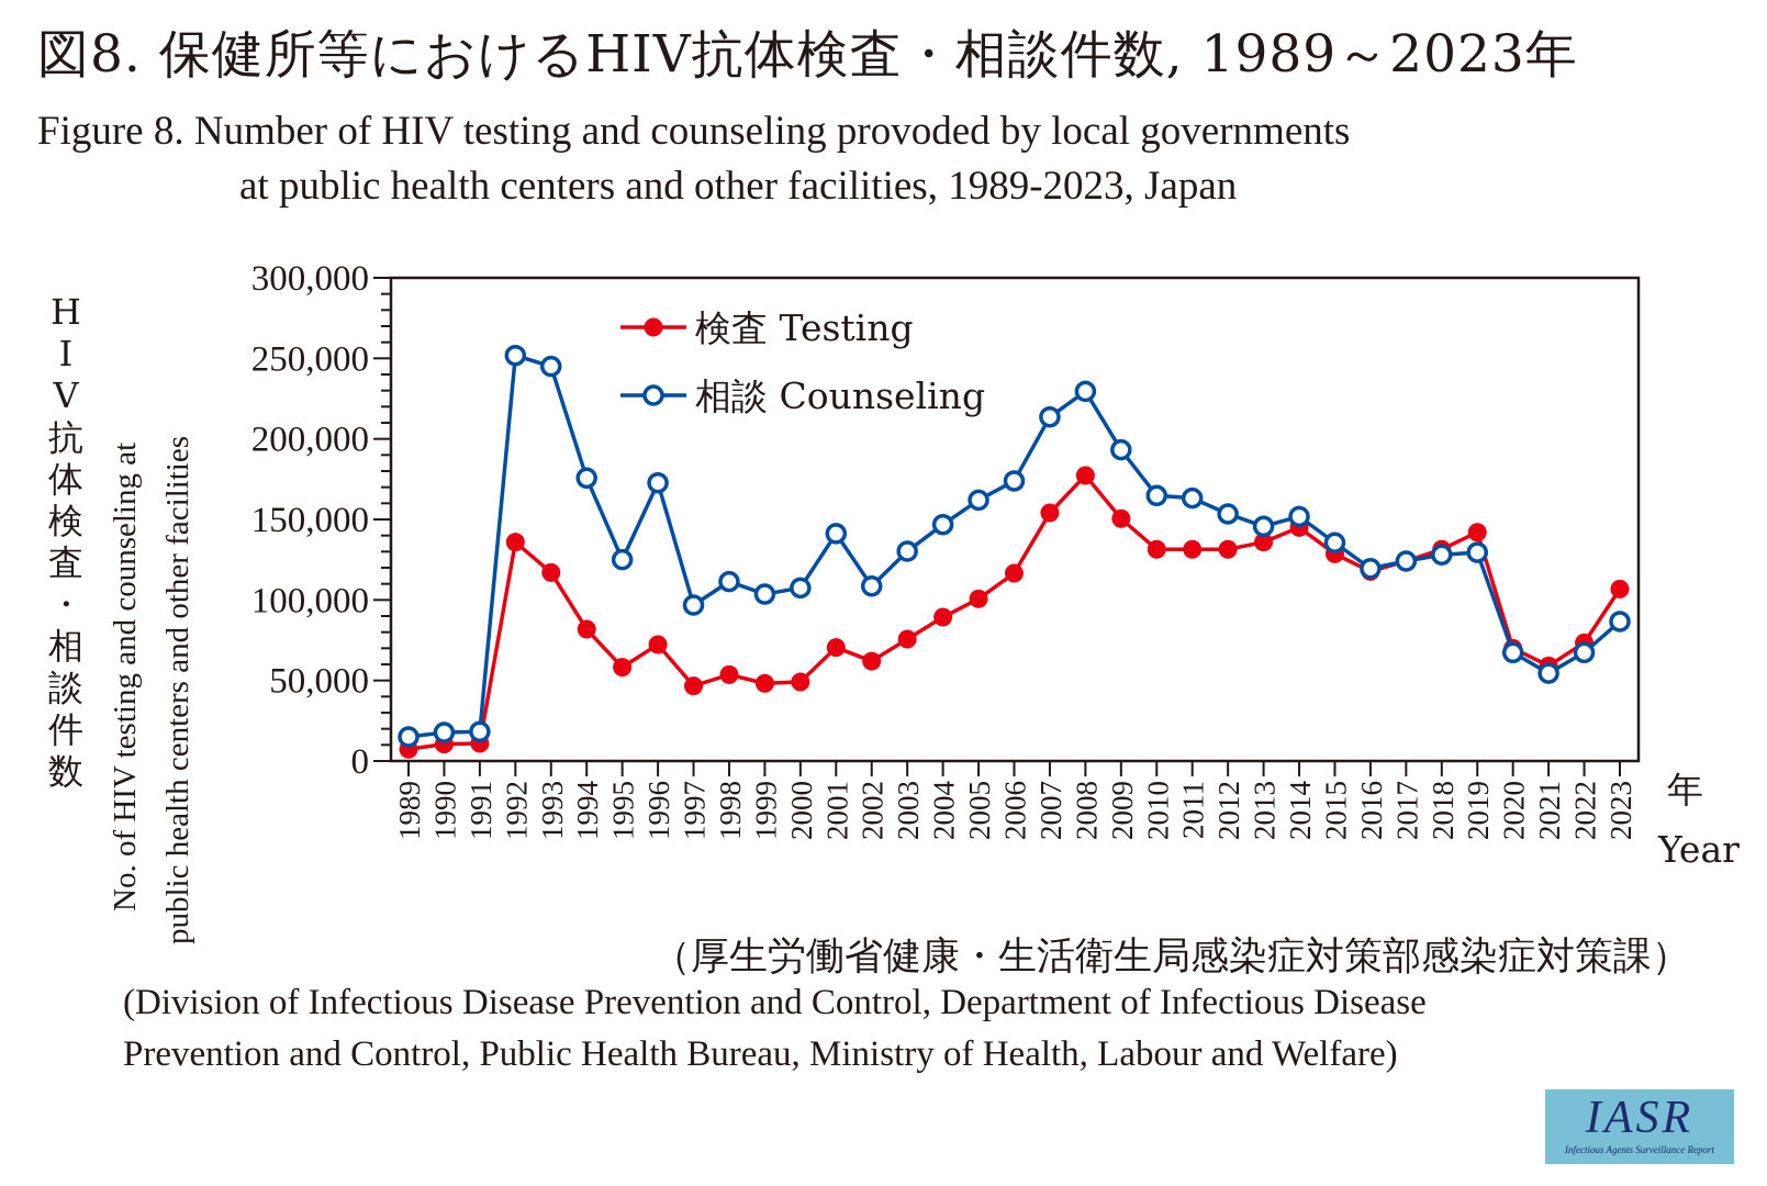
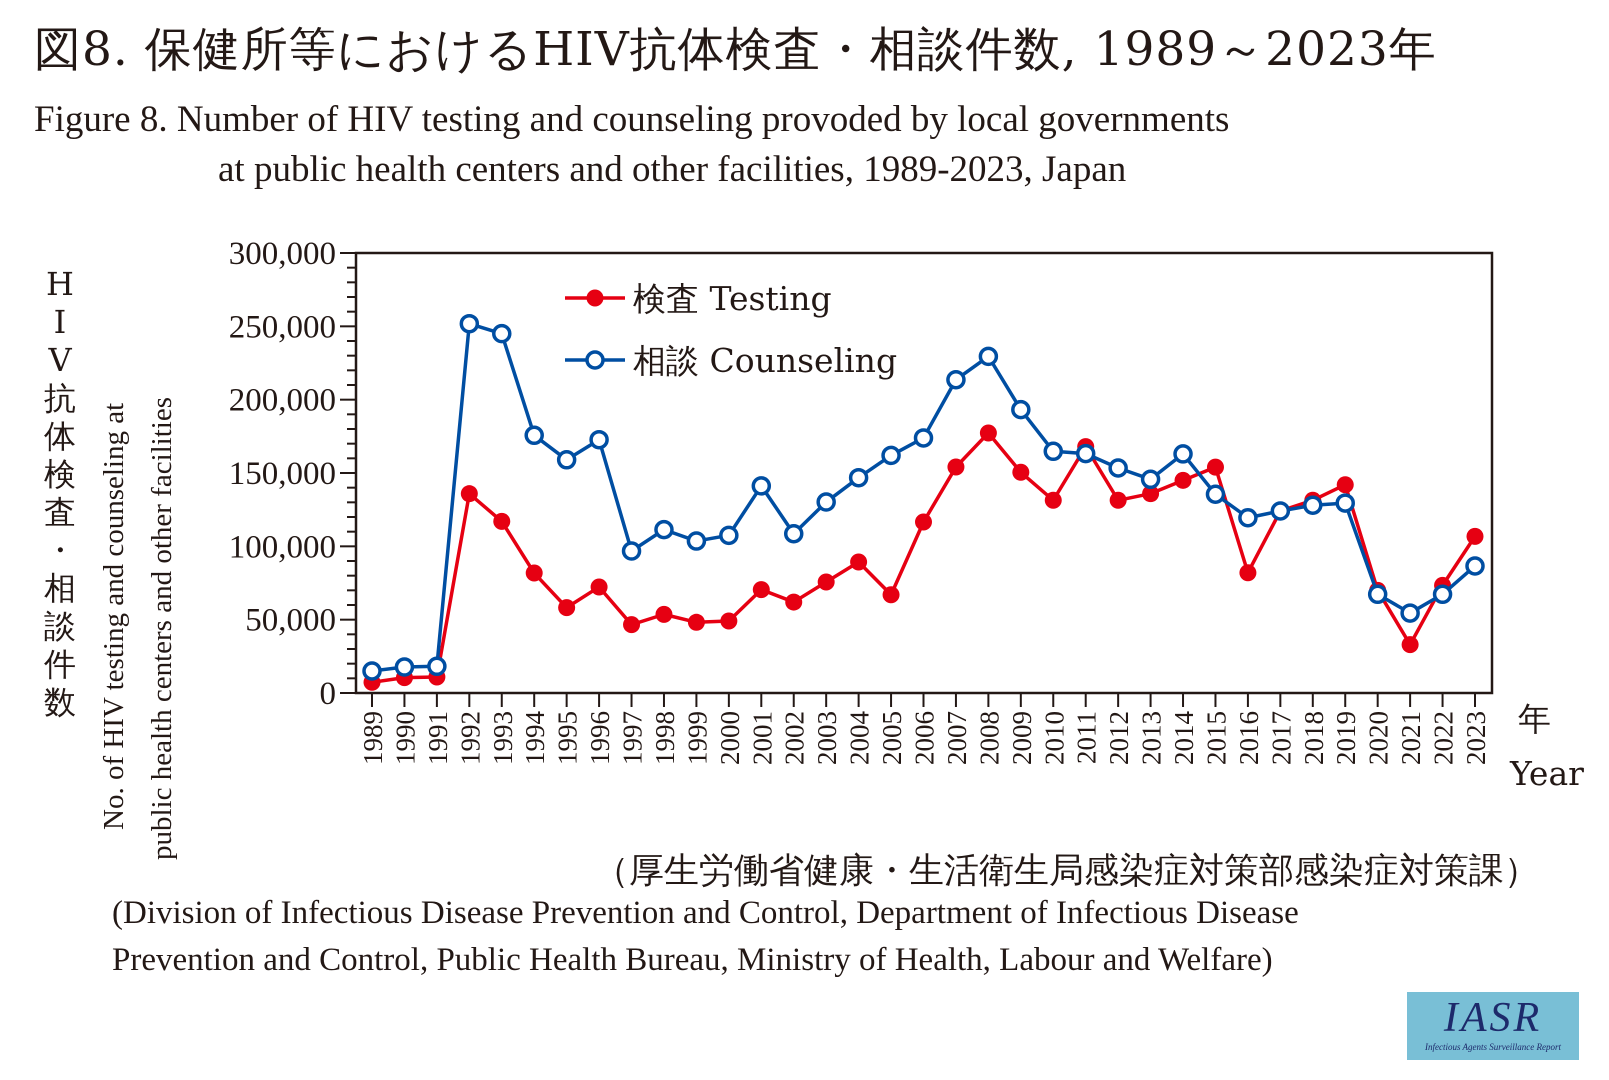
相談 Counseling/1995: 125000 -> 159000
検査 Testing/2005: 101000 -> 67000
検査 Testing/2011: 131000 -> 168000
相談 Counseling/2014: 152000 -> 163000
検査 Testing/2015: 129000 -> 154000
検査 Testing/2016: 118000 -> 82000
検査 Testing/2021: 59000 -> 33000
